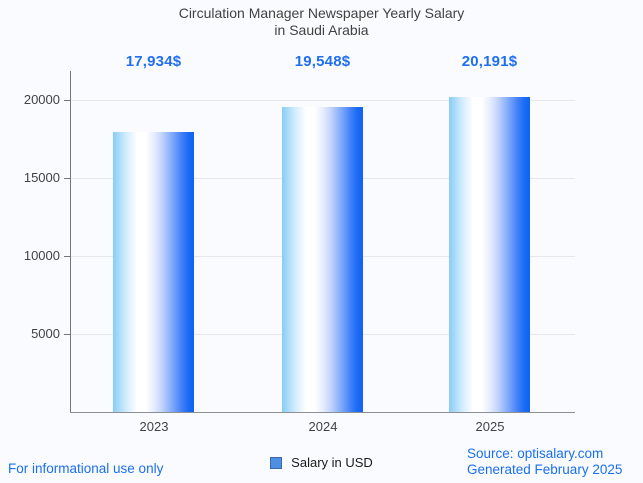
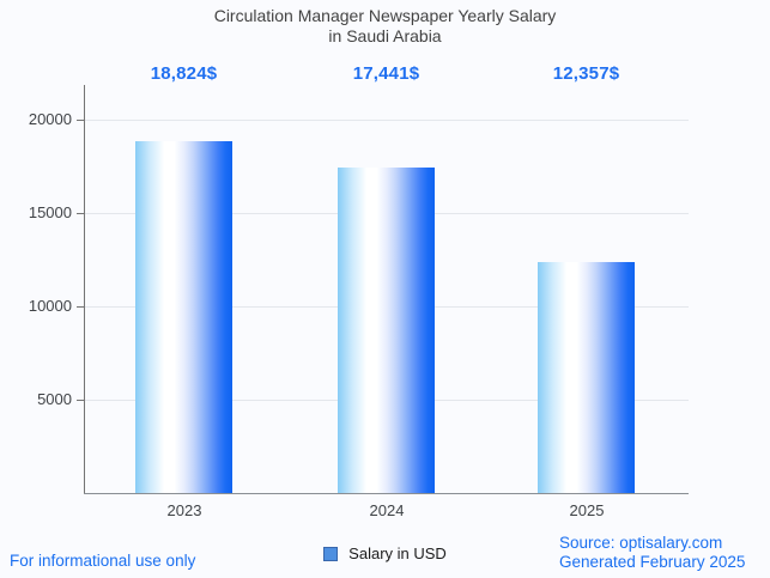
2023: 17,934 -> 18,824
2024: 19,548 -> 17,441
2025: 20,191 -> 12,357
